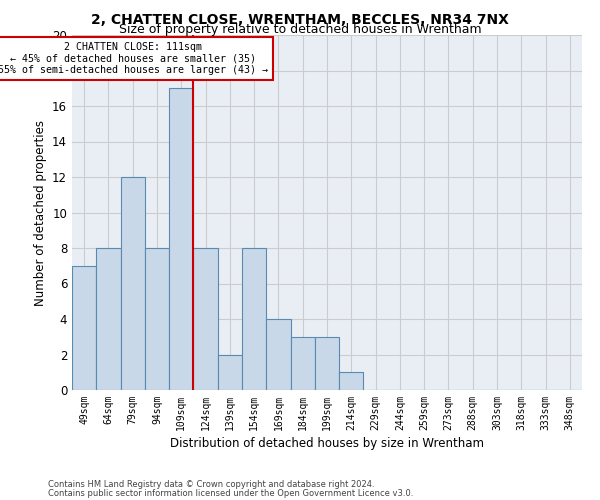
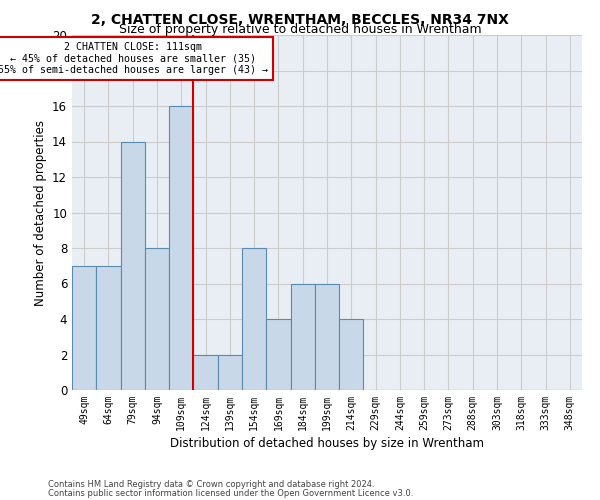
64sqm: 8 -> 7
79sqm: 12 -> 14
109sqm: 17 -> 16
124sqm: 8 -> 2
184sqm: 3 -> 6
199sqm: 3 -> 6
214sqm: 1 -> 4
